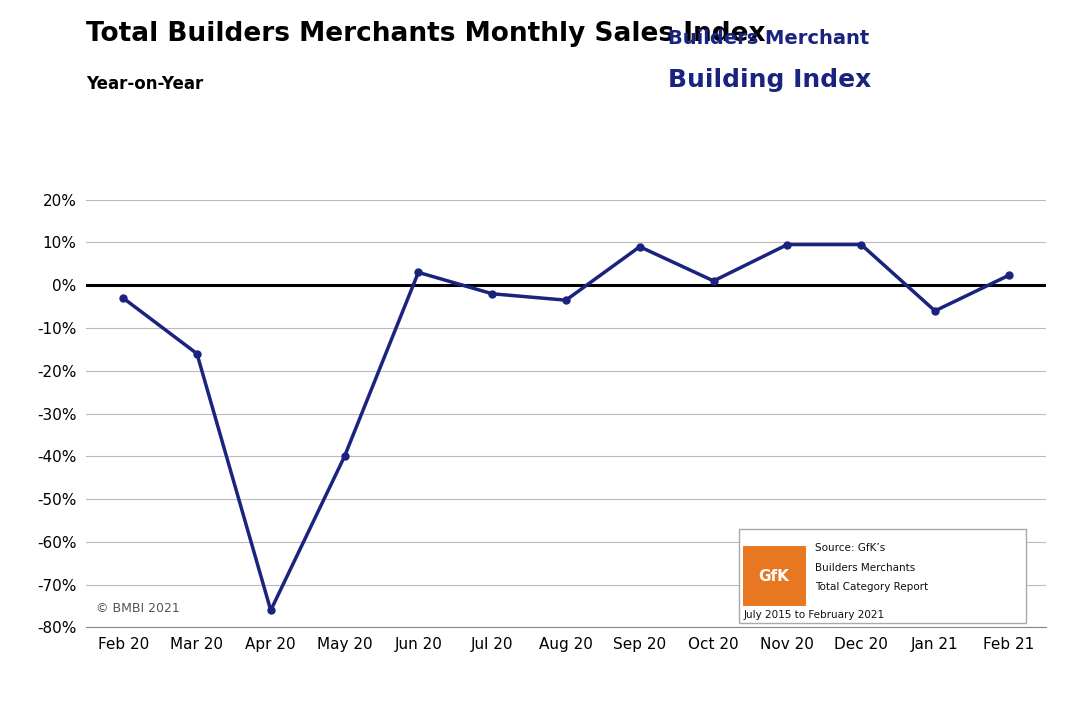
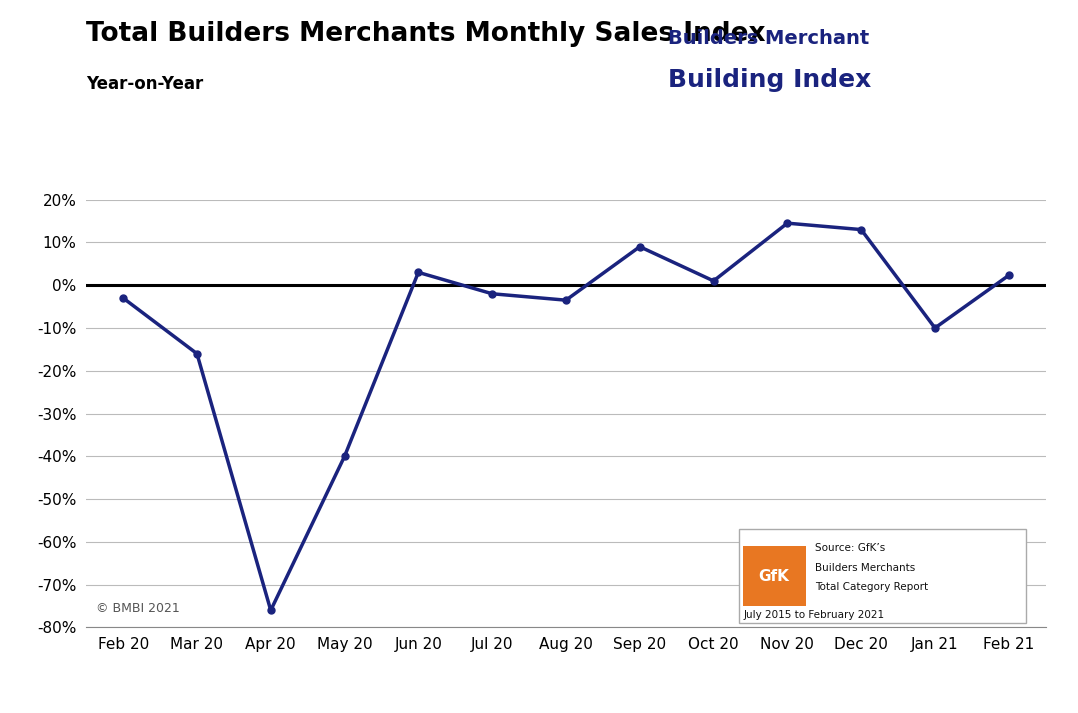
Nov 20: 9.5% -> 14.5%
Dec 20: 9.5% -> 13.0%
Jan 21: -6.0% -> -10.0%
